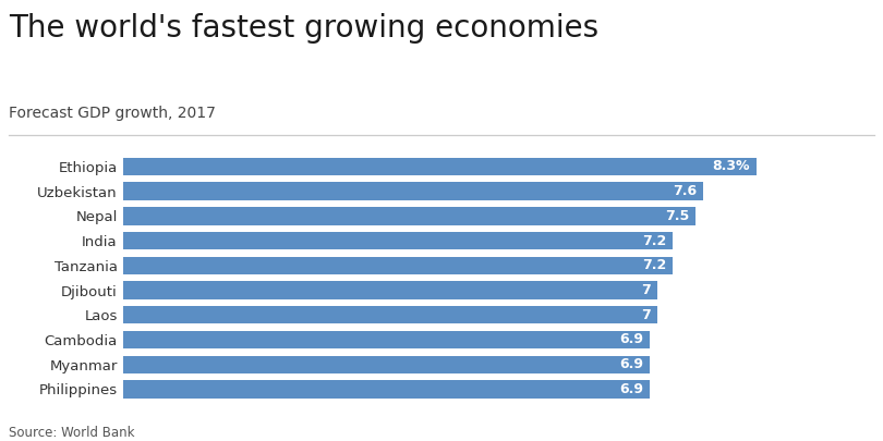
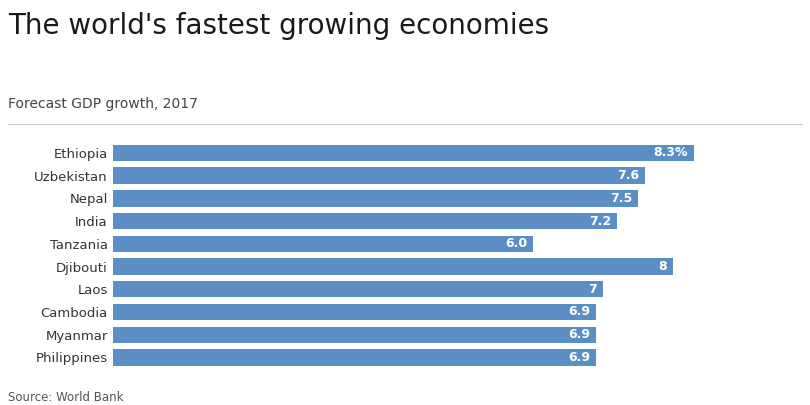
Tanzania: 7.2 -> 6.0
Djibouti: 7 -> 8
